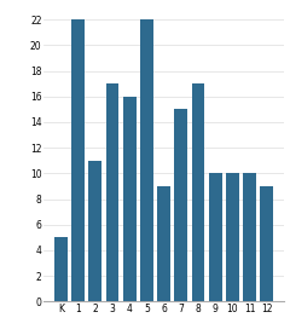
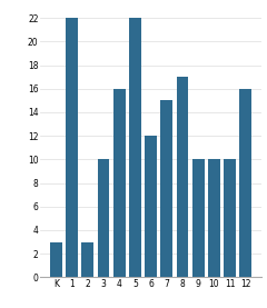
K: 5 -> 3
2: 11 -> 3
3: 17 -> 10
6: 9 -> 12
12: 9 -> 16
